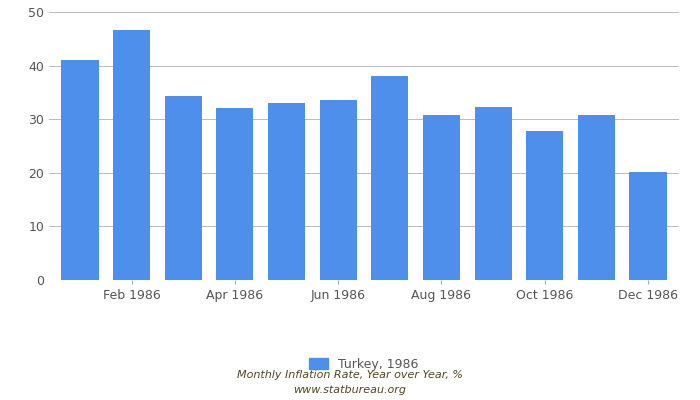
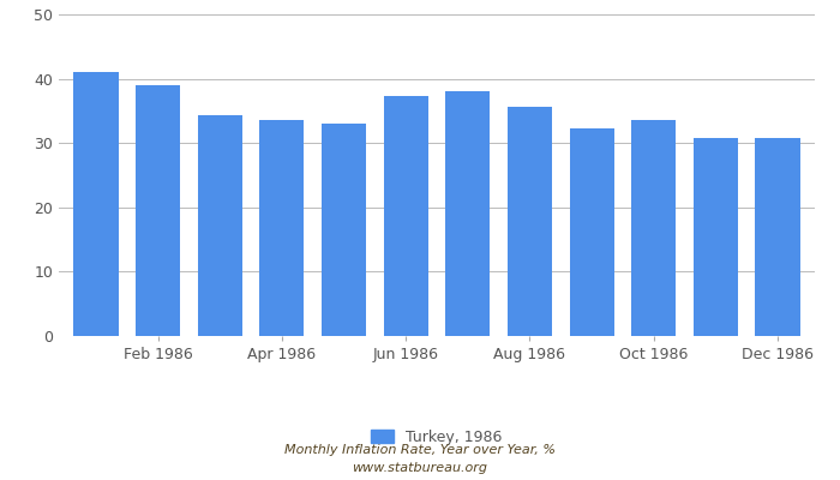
Feb 1986: 46.6 -> 39.0
Apr 1986: 32.0 -> 33.6
Jun 1986: 33.6 -> 37.4
Aug 1986: 30.8 -> 35.6
Oct 1986: 27.8 -> 33.6
Dec 1986: 20.2 -> 30.8
